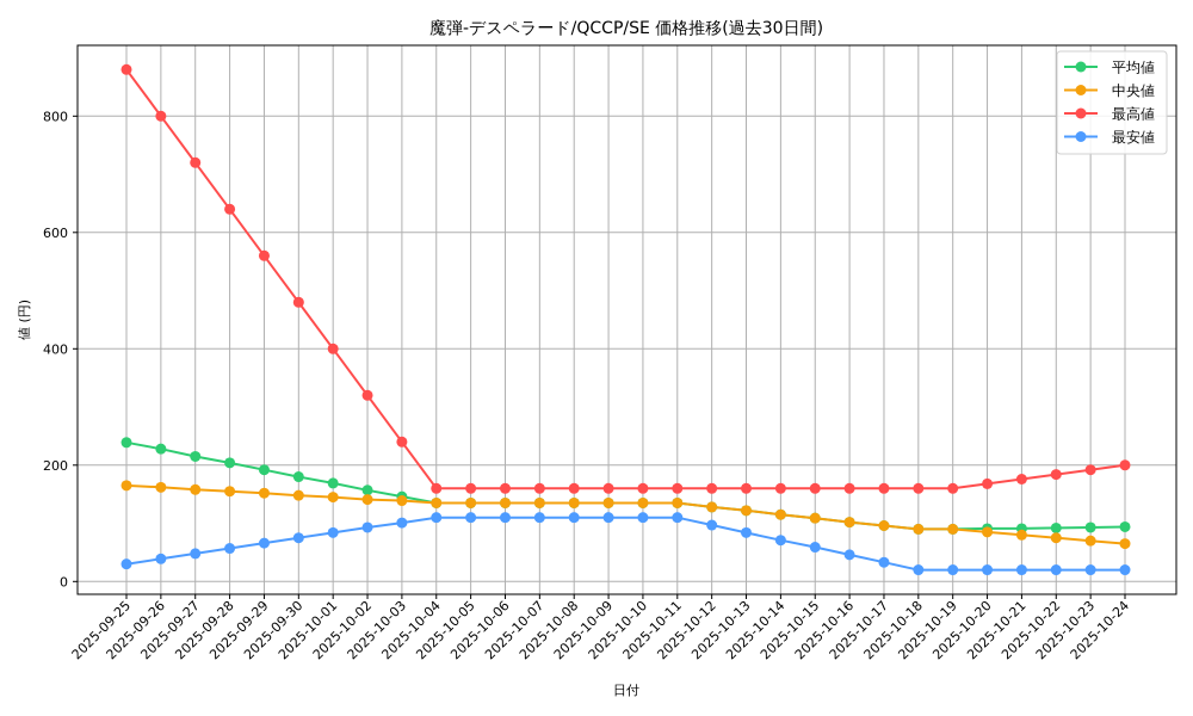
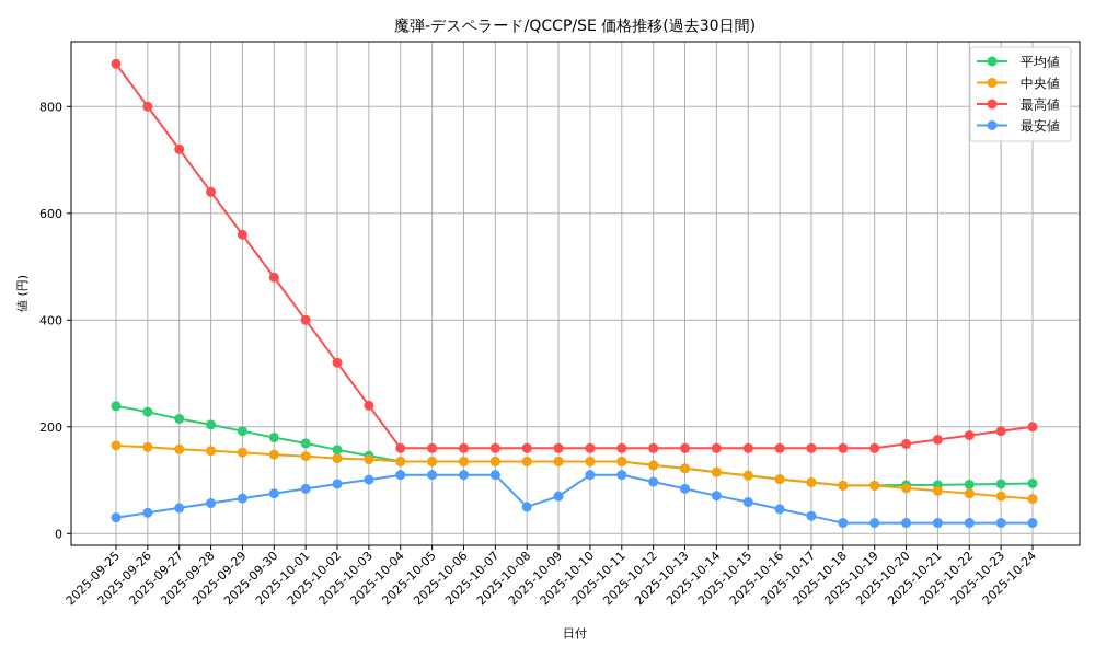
最安値/2025-10-08: 110 -> 50
最安値/2025-10-09: 110 -> 70
